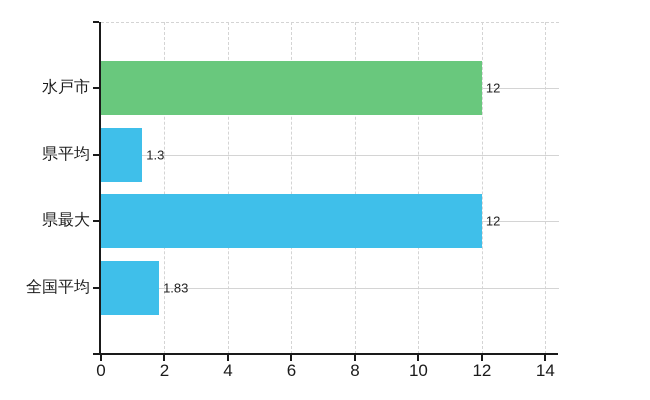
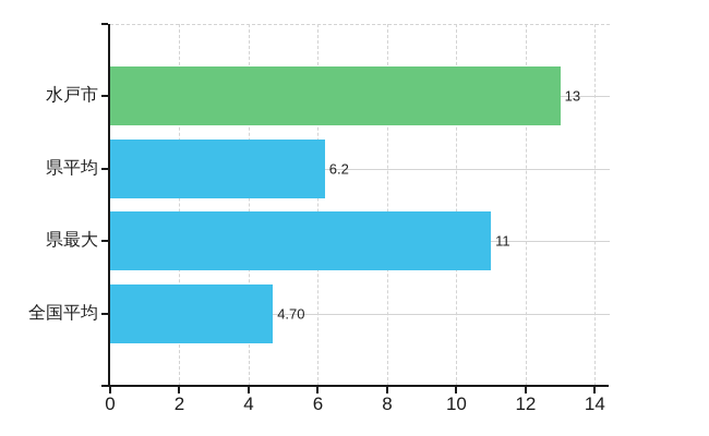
水戸市: 12 -> 13
県平均: 1.3 -> 6.2
県最大: 12 -> 11
全国平均: 1.83 -> 4.70
